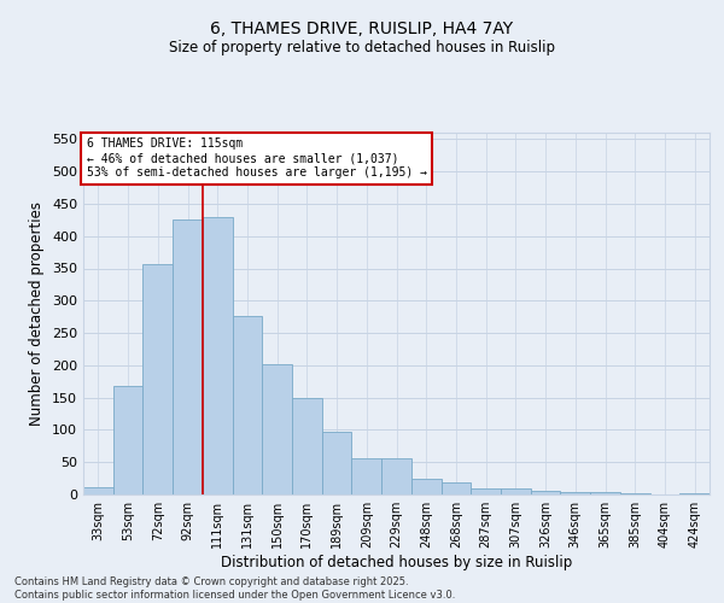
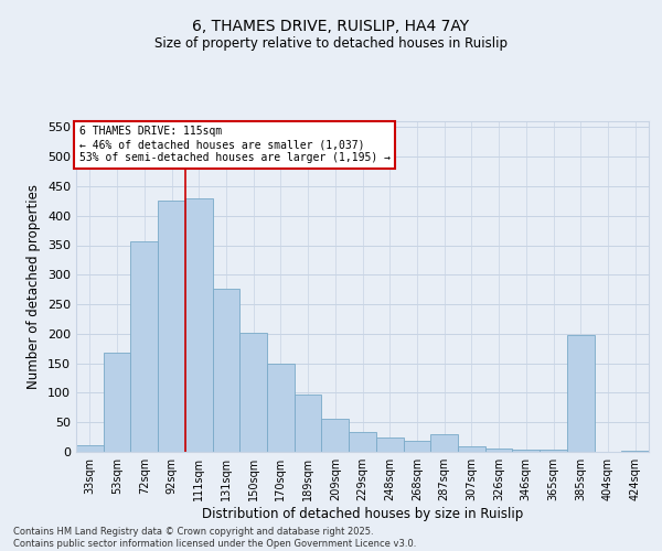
229sqm: 56 -> 34
287sqm: 10 -> 30
385sqm: 1 -> 198
